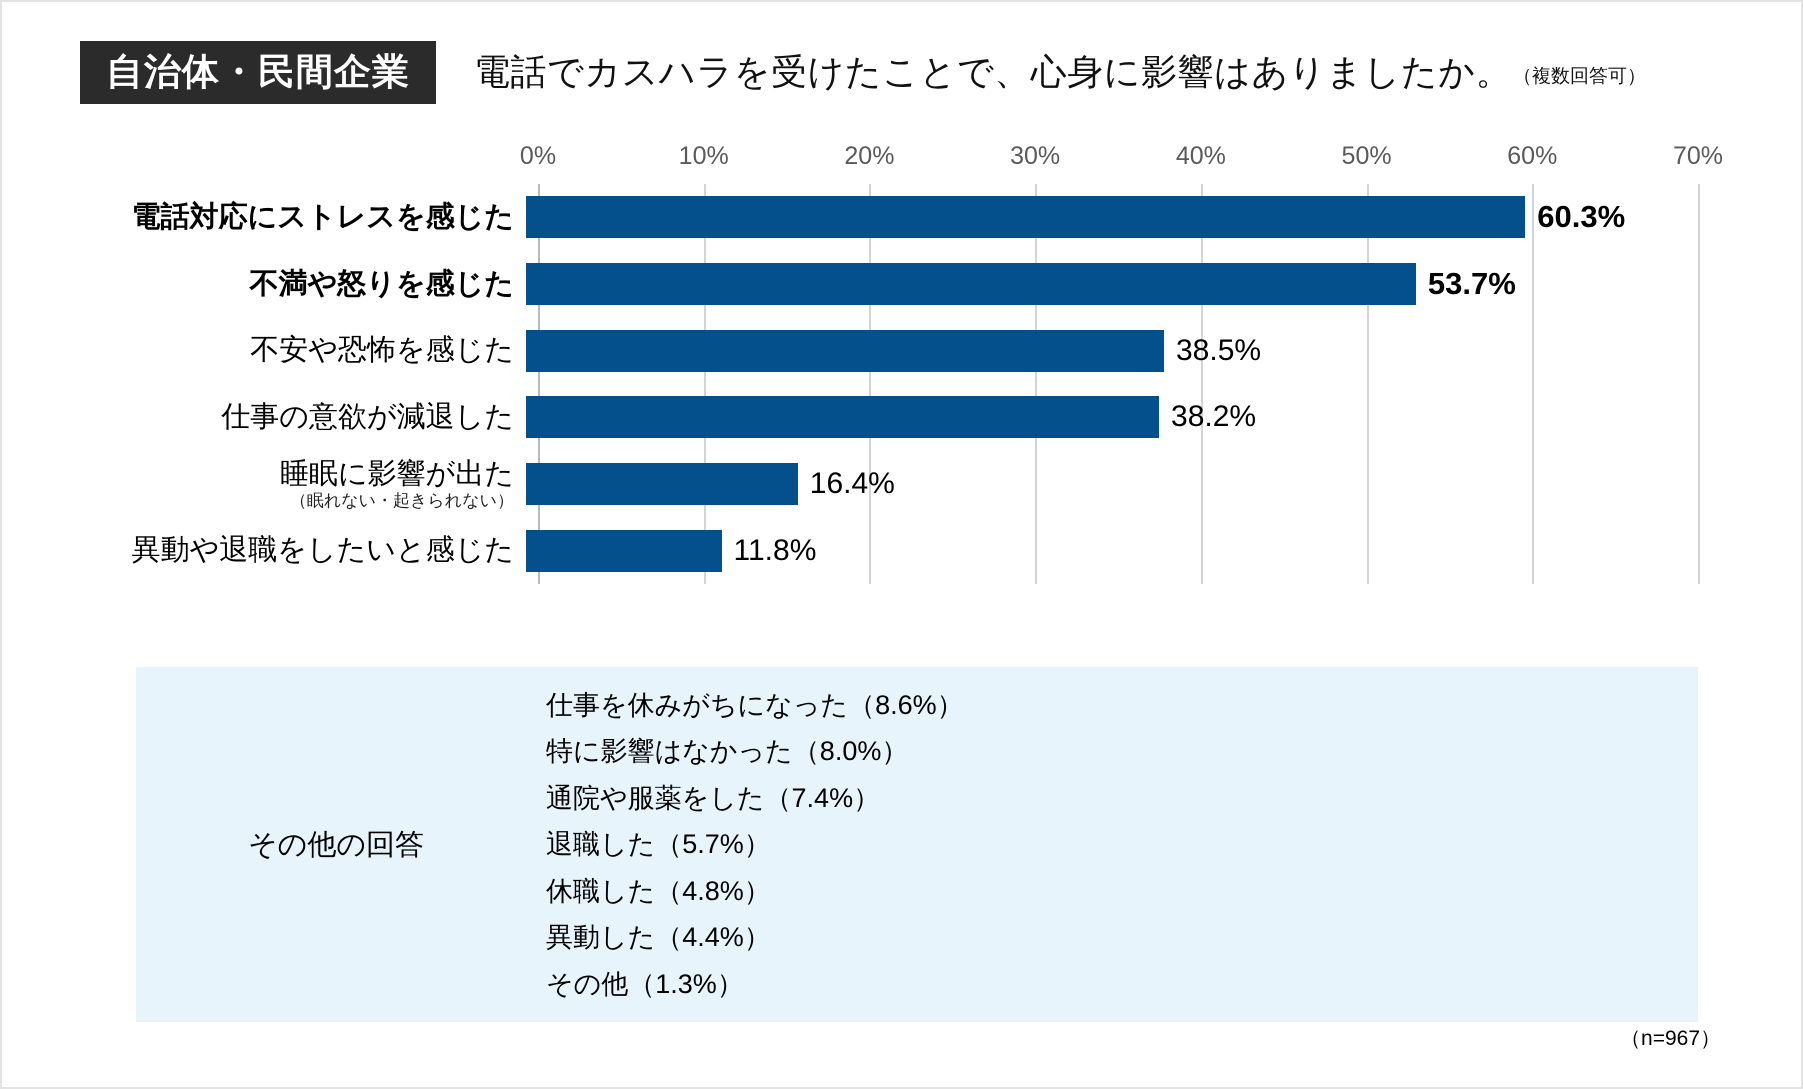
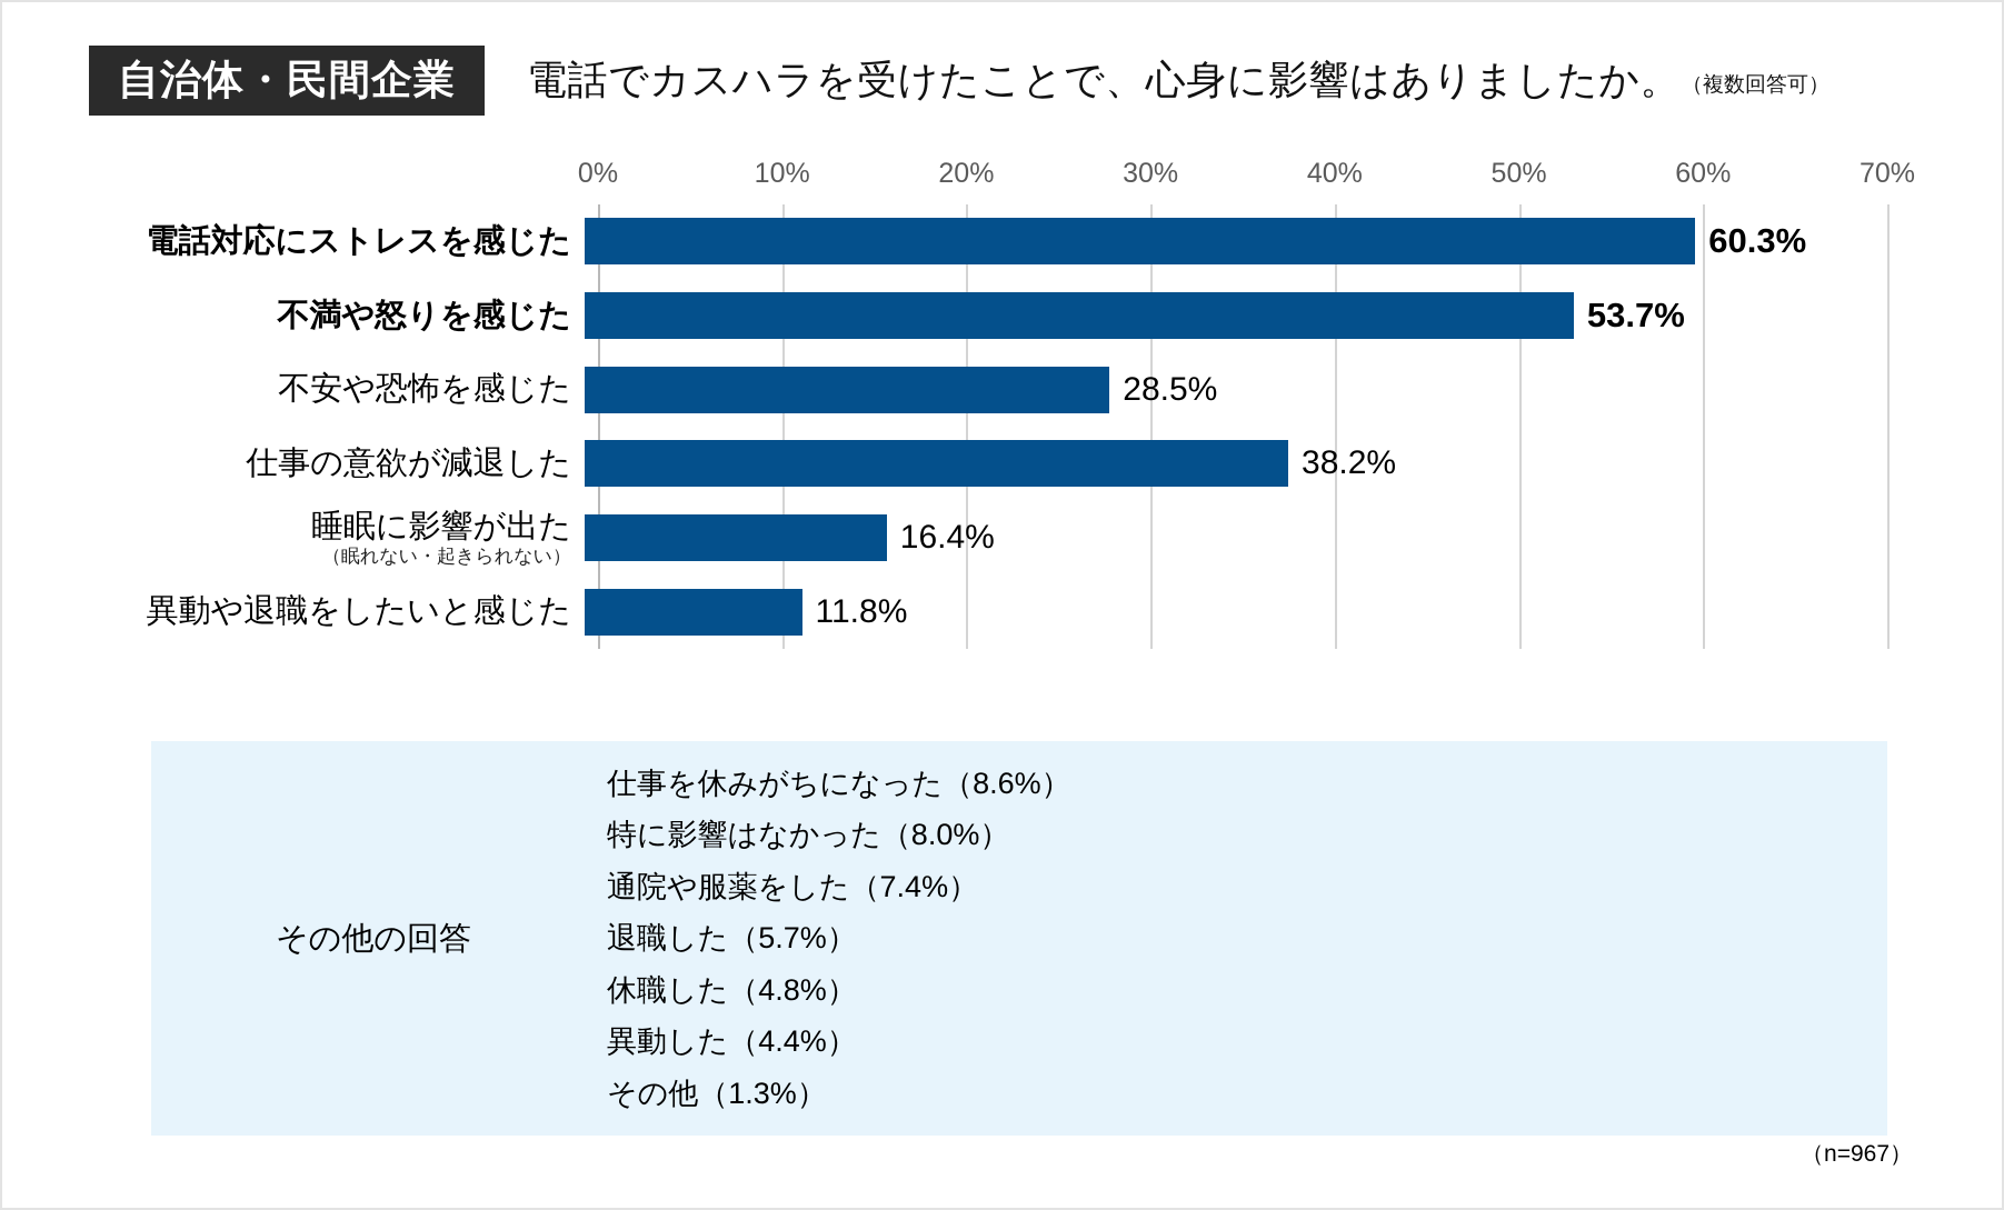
不安や恐怖を感じた: 38.5% -> 28.5%
